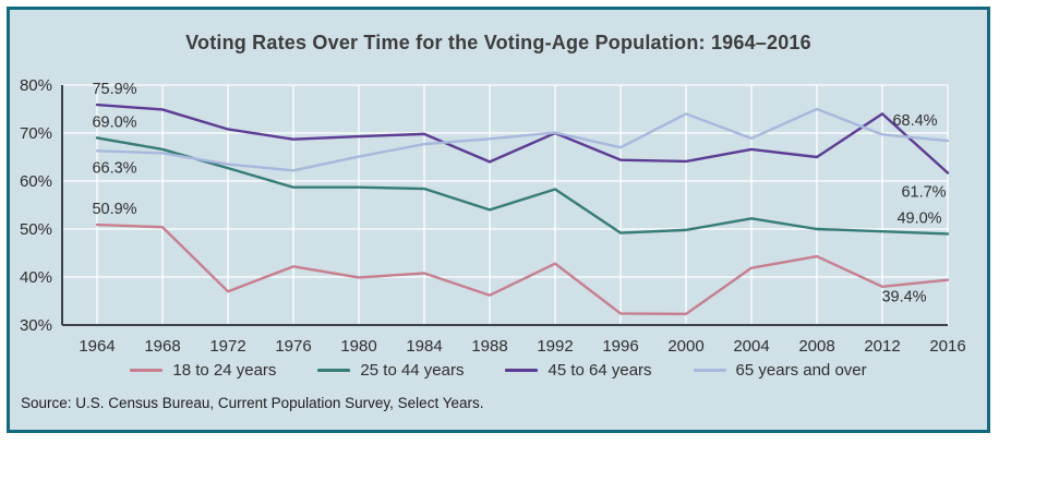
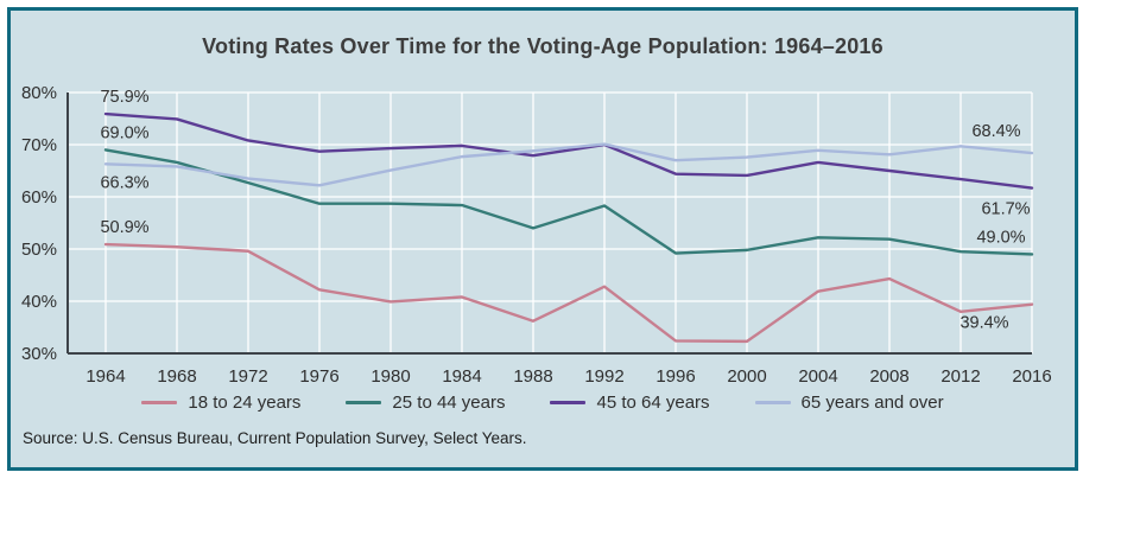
18 to 24 years/1972: 37% -> 50%
45 to 64 years/1988: 64% -> 68%
65 years and over/2000: 74% -> 68%
25 to 44 years/2008: 50% -> 52%
65 years and over/2008: 75% -> 68%
45 to 64 years/2012: 74% -> 63%
